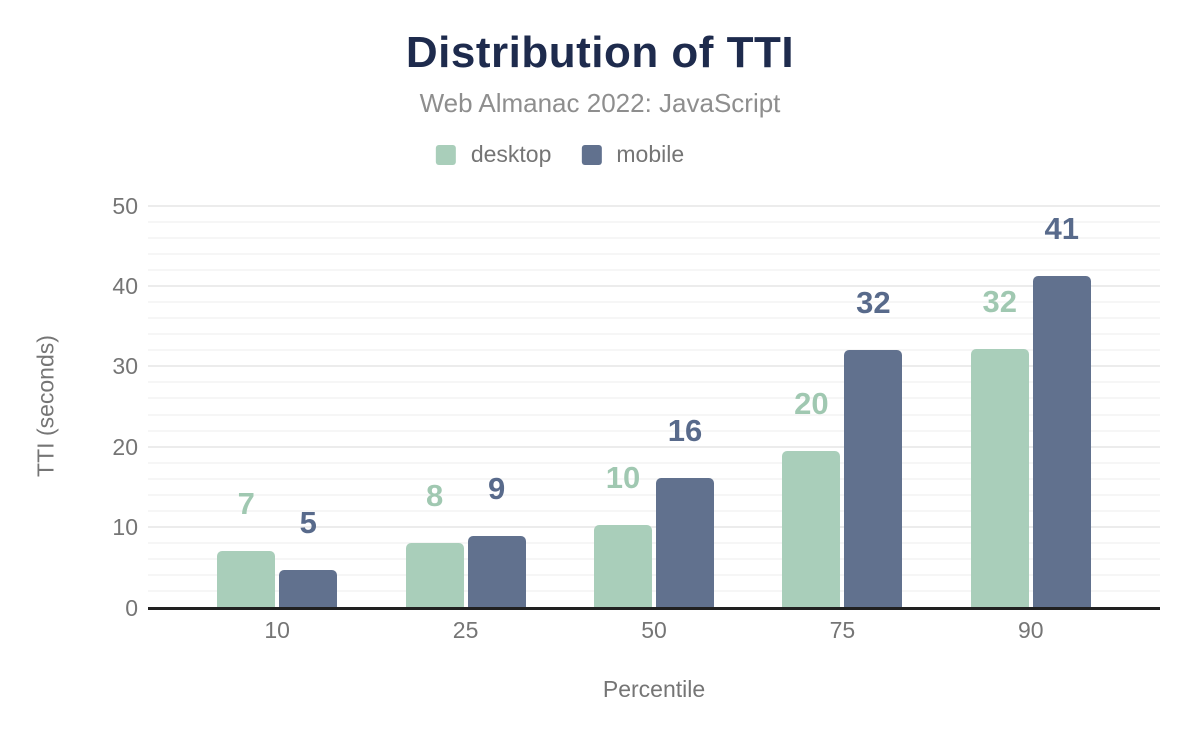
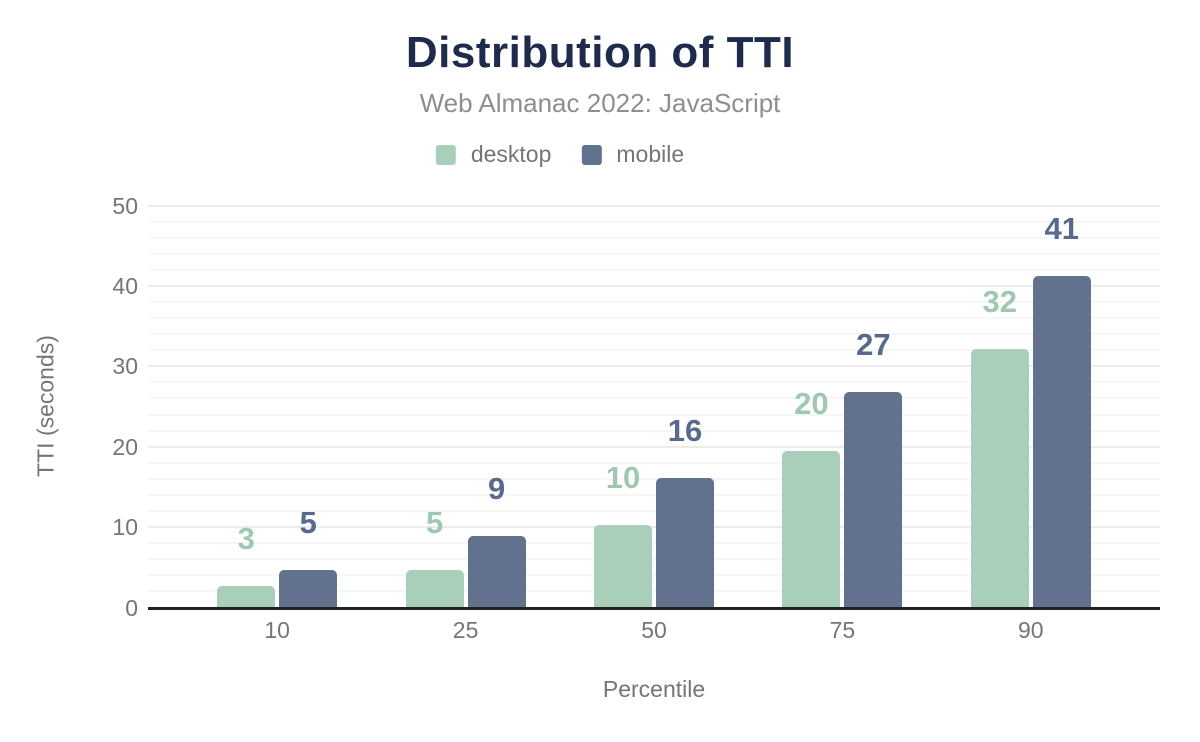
desktop/10: 7 -> 3
desktop/25: 8 -> 5
mobile/75: 32 -> 27
